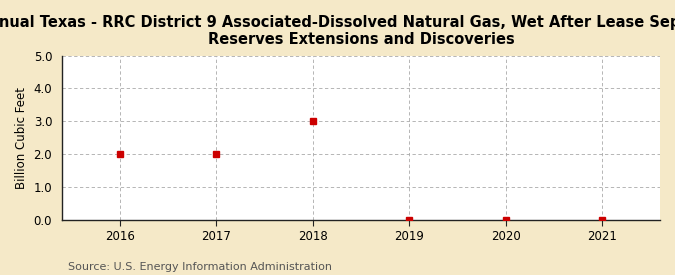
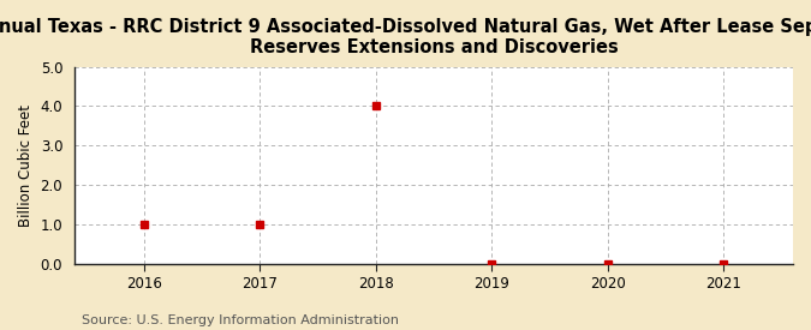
2016: 2 -> 1
2017: 2 -> 1
2018: 3 -> 4
